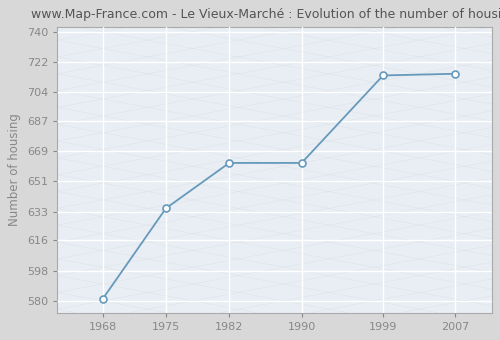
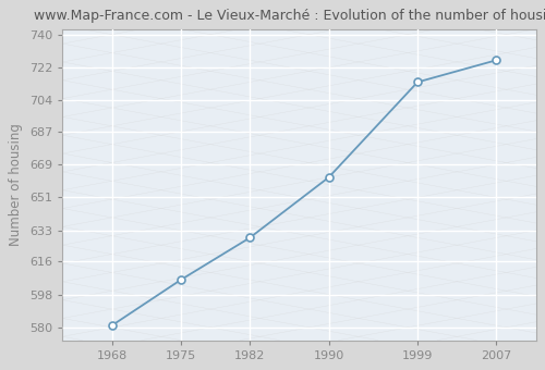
1975: 635 -> 606
1982: 662 -> 629
2007: 715 -> 726
